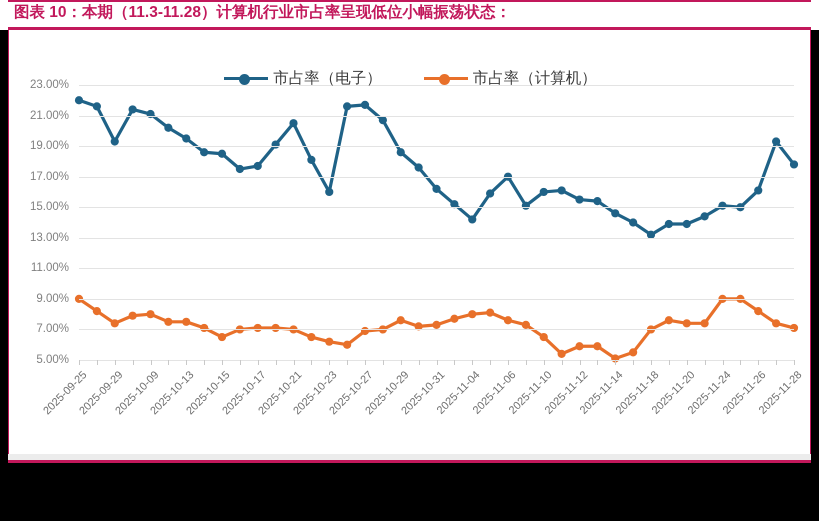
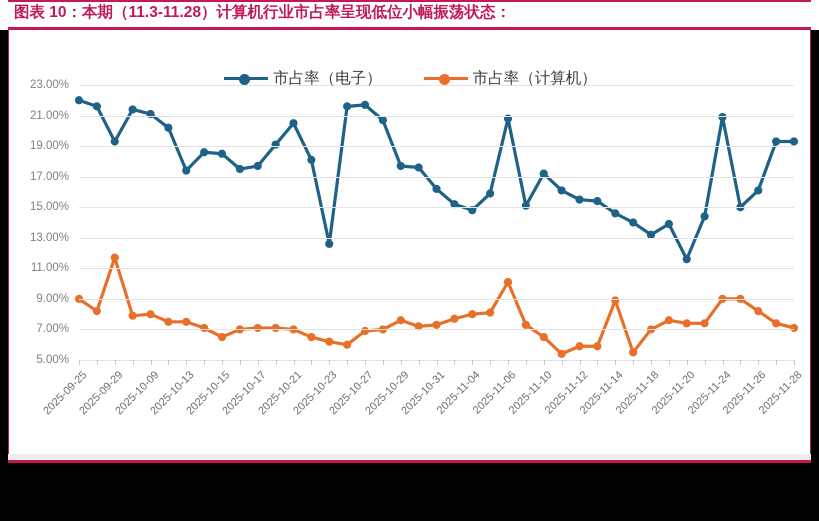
市占率（计算机）/2025-09-29: 7.4% -> 11.7%
市占率（电子）/2025-10-13: 19.5% -> 17.4%
市占率（电子）/2025-10-23: 16.0% -> 12.6%
市占率（电子）/2025-10-29: 18.6% -> 17.7%
市占率（电子）/2025-11-04: 14.2% -> 14.8%
市占率（电子）/2025-11-06: 17.0% -> 20.8%
市占率（计算机）/2025-11-06: 7.6% -> 10.1%
市占率（电子）/2025-11-10: 16.0% -> 17.2%
市占率（计算机）/2025-11-14: 5.1% -> 8.9%
市占率（电子）/2025-11-20: 13.9% -> 11.6%
市占率（电子）/2025-11-24: 15.1% -> 20.9%
市占率（电子）/2025-11-28: 17.8% -> 19.3%
